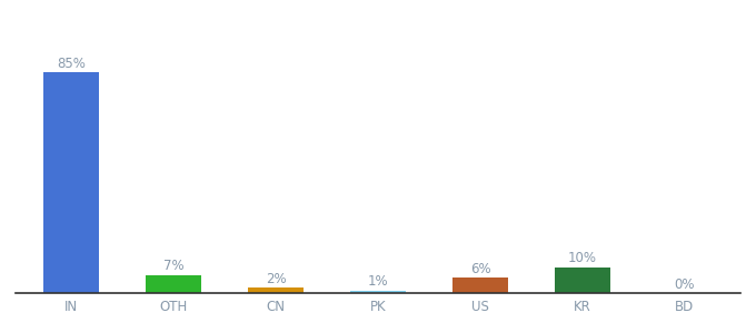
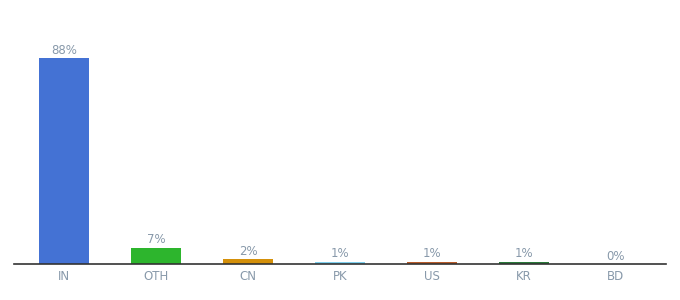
IN: 85% -> 88%
US: 6% -> 1%
KR: 10% -> 1%
